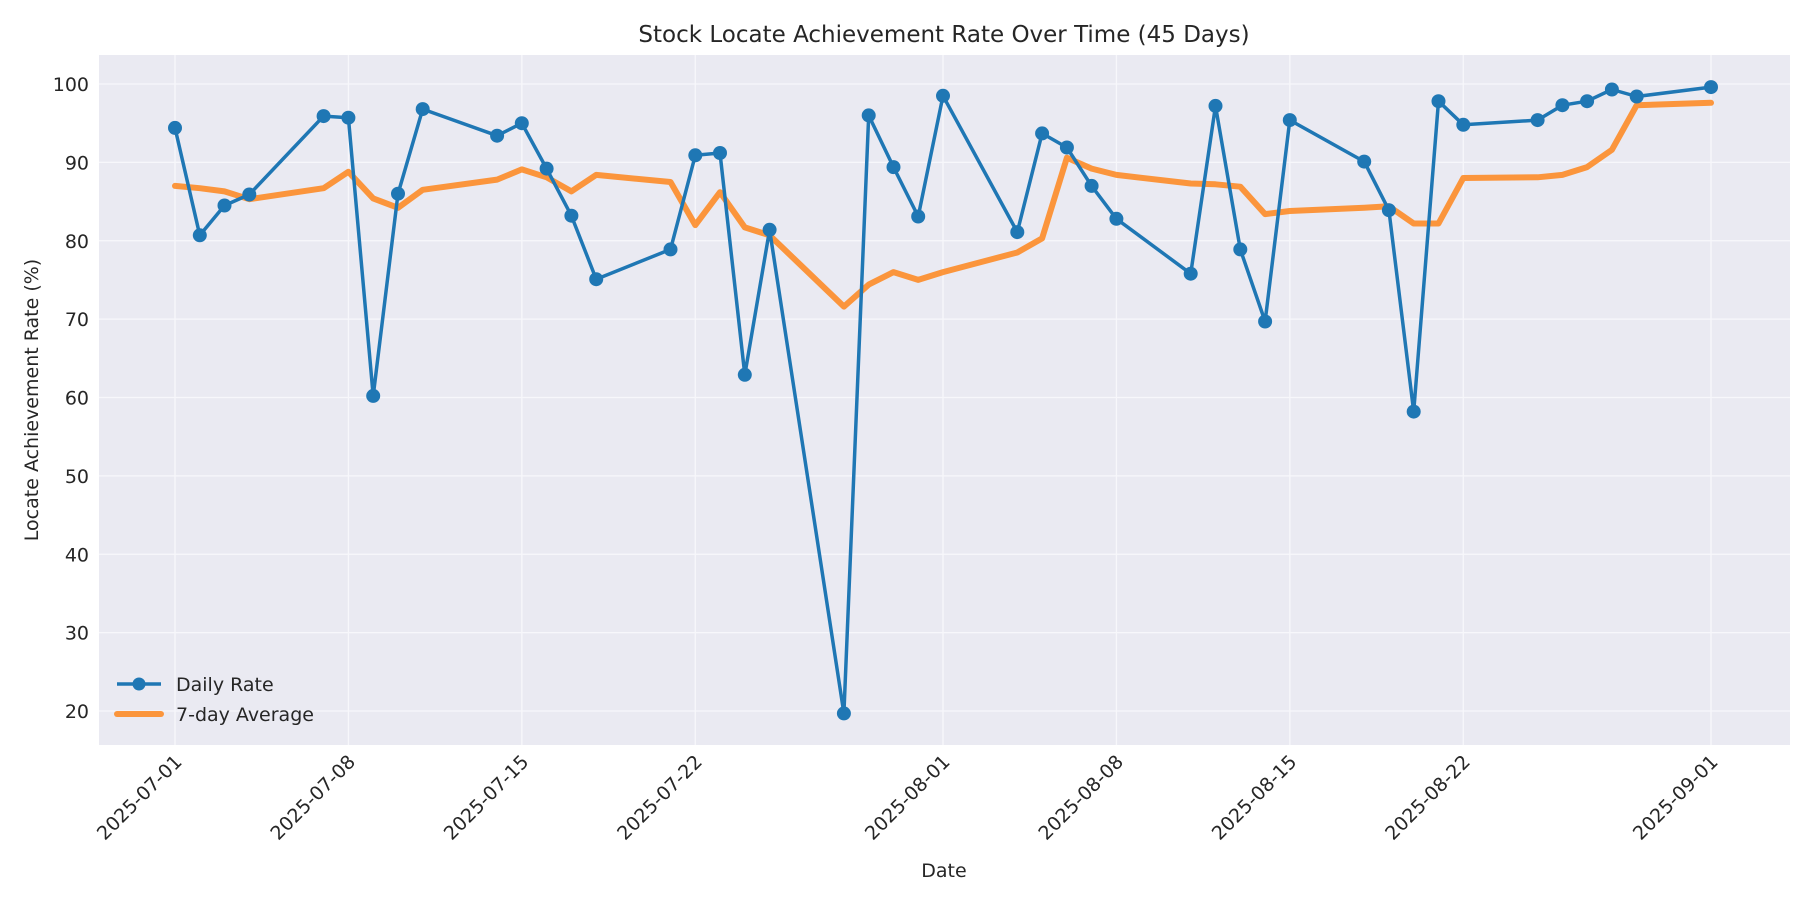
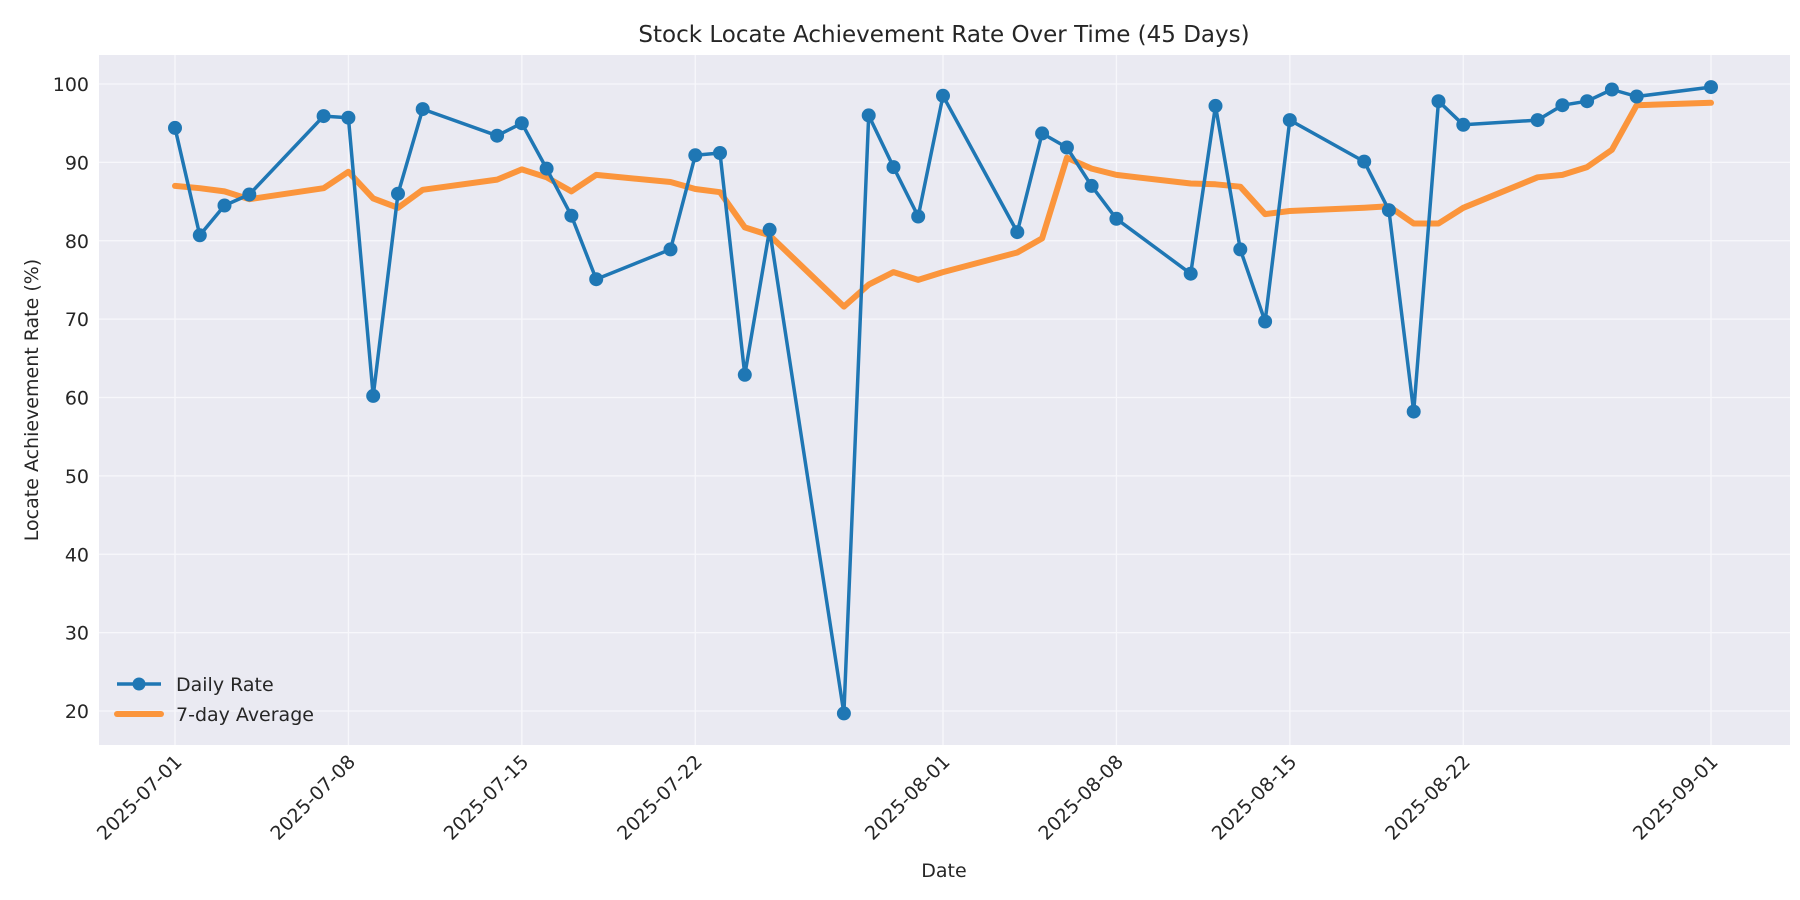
7-day Average/2025-07-22: 82 -> 87
7-day Average/2025-08-22: 88 -> 84
